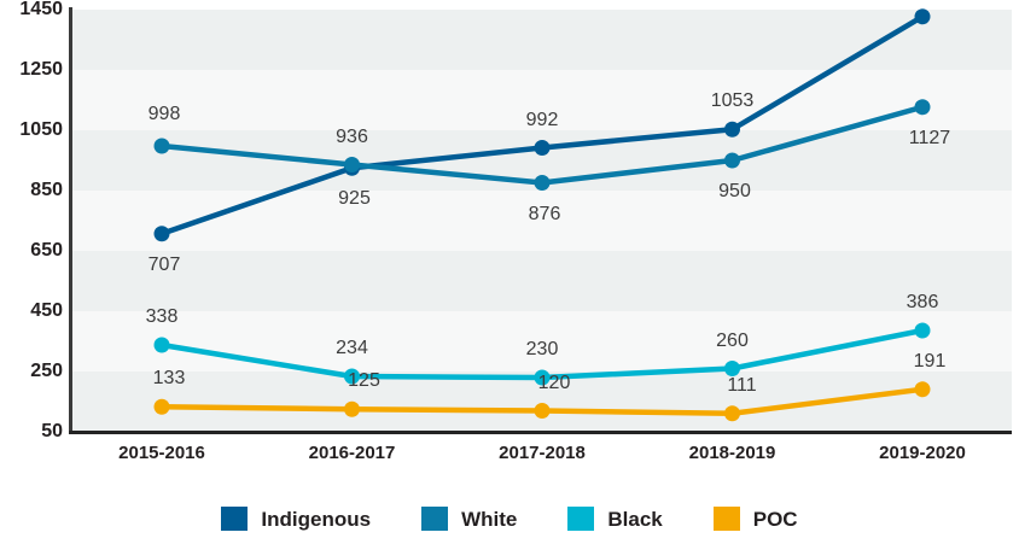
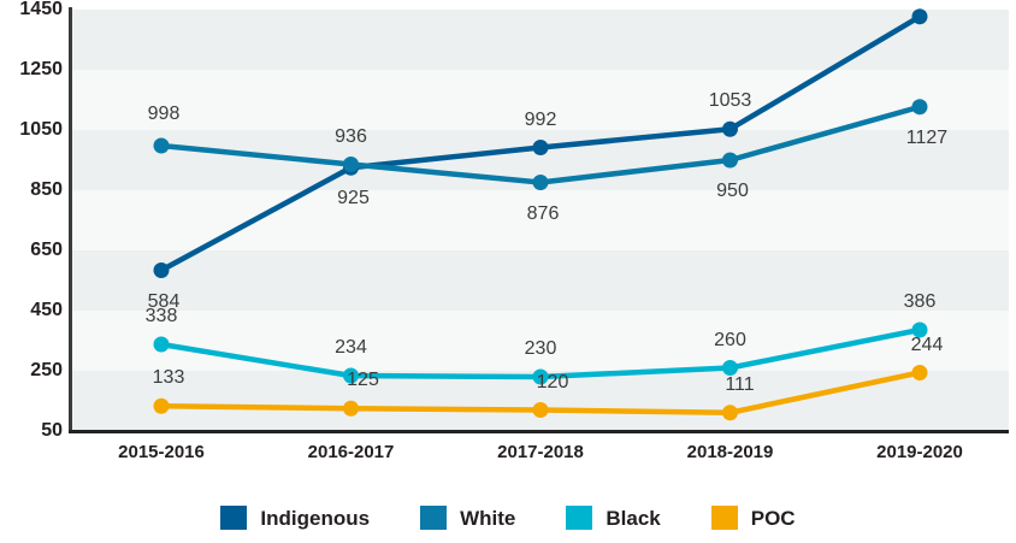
Indigenous/2015-2016: 707 -> 584
POC/2019-2020: 191 -> 244
